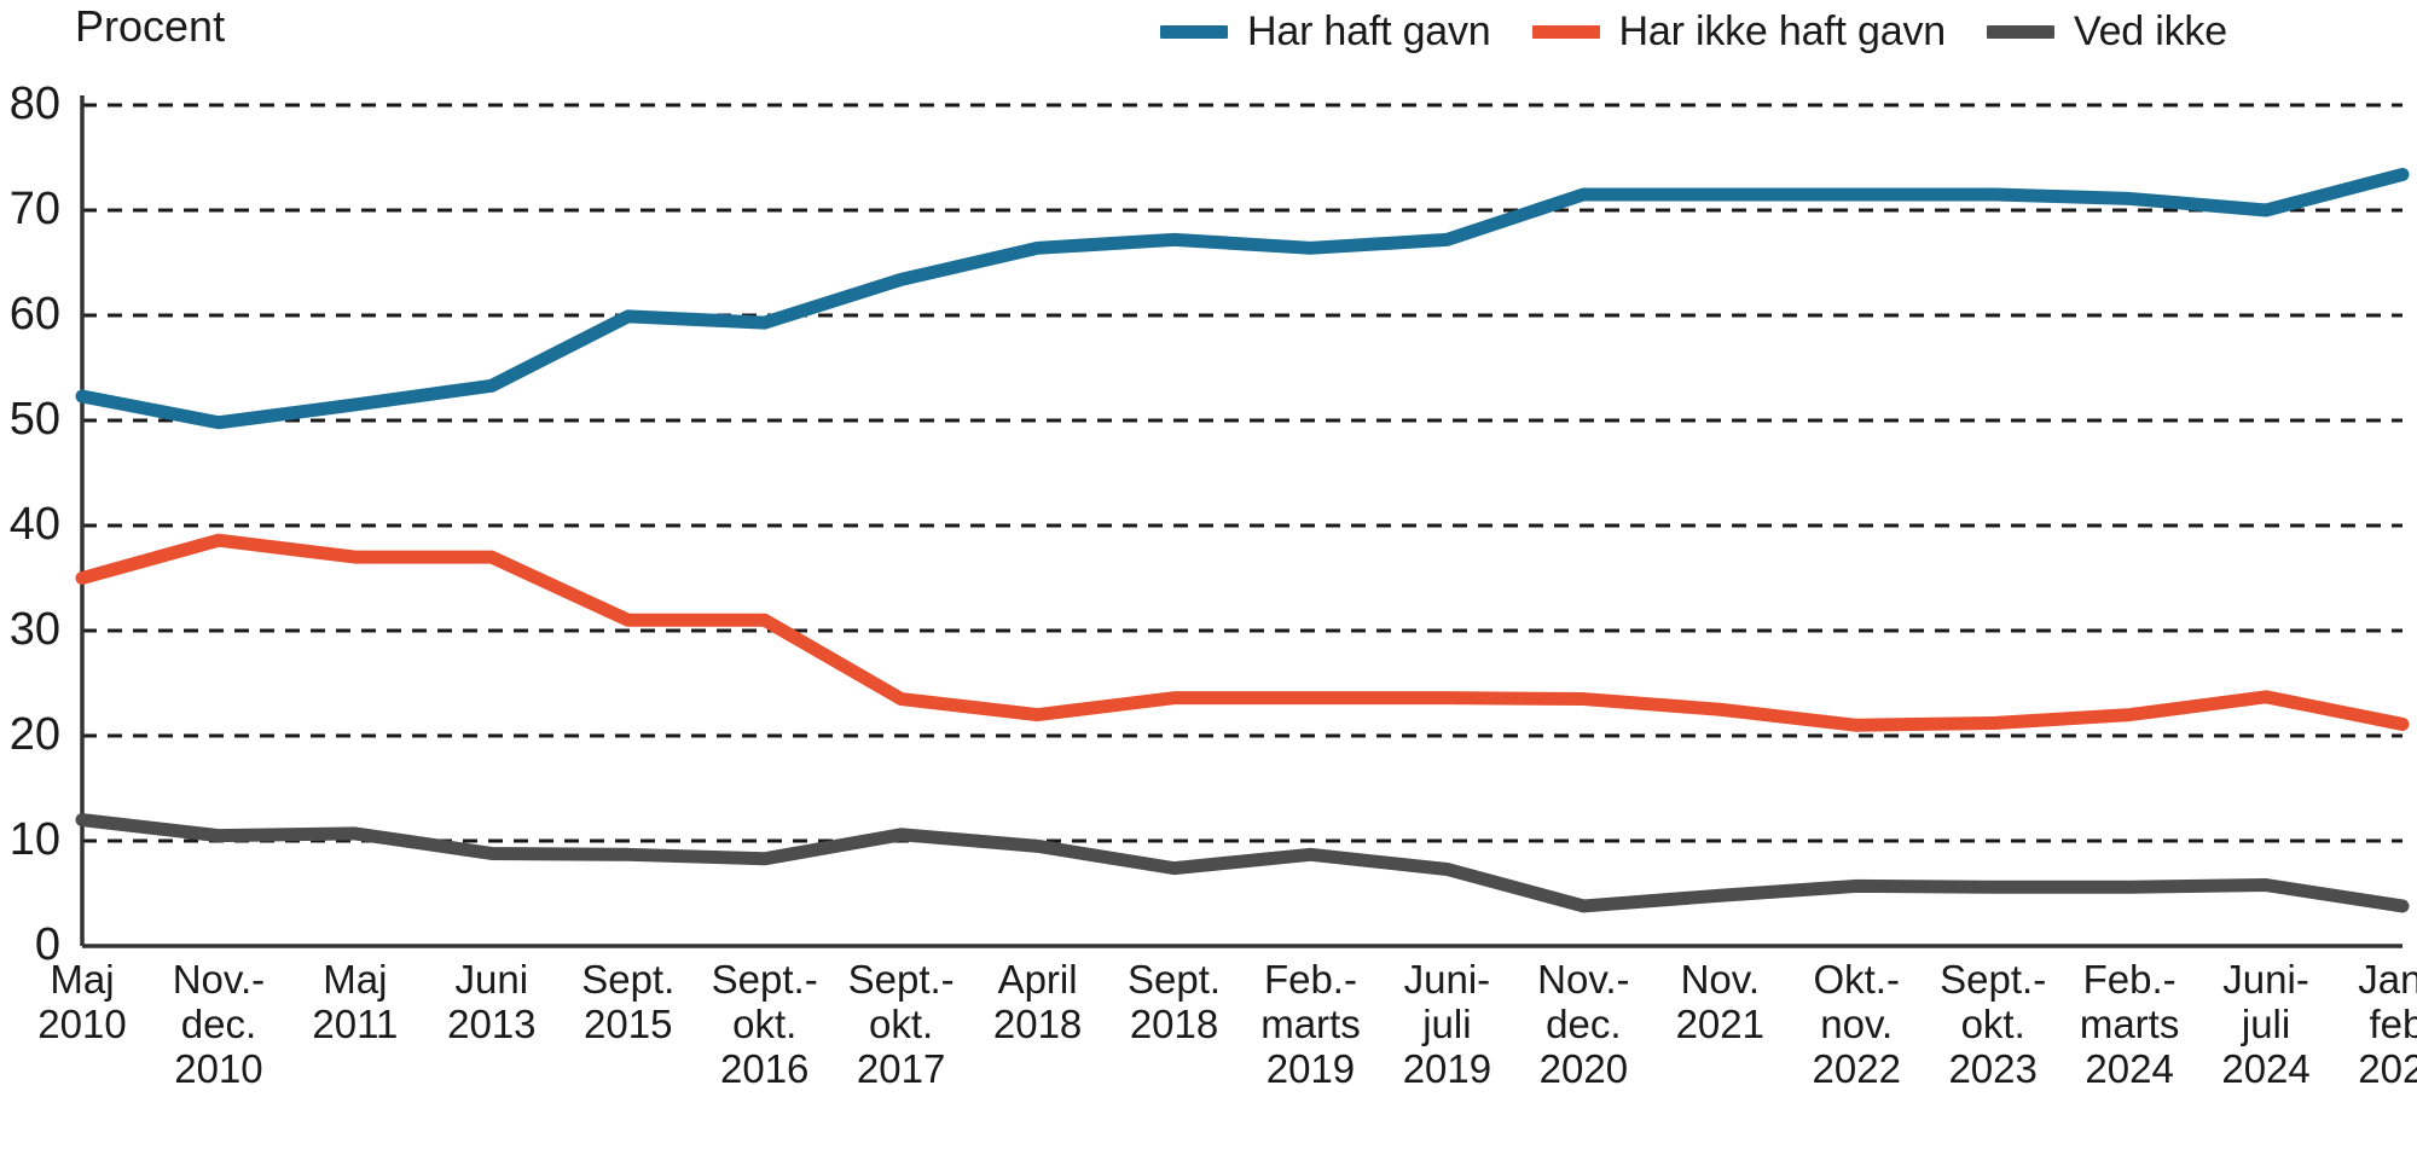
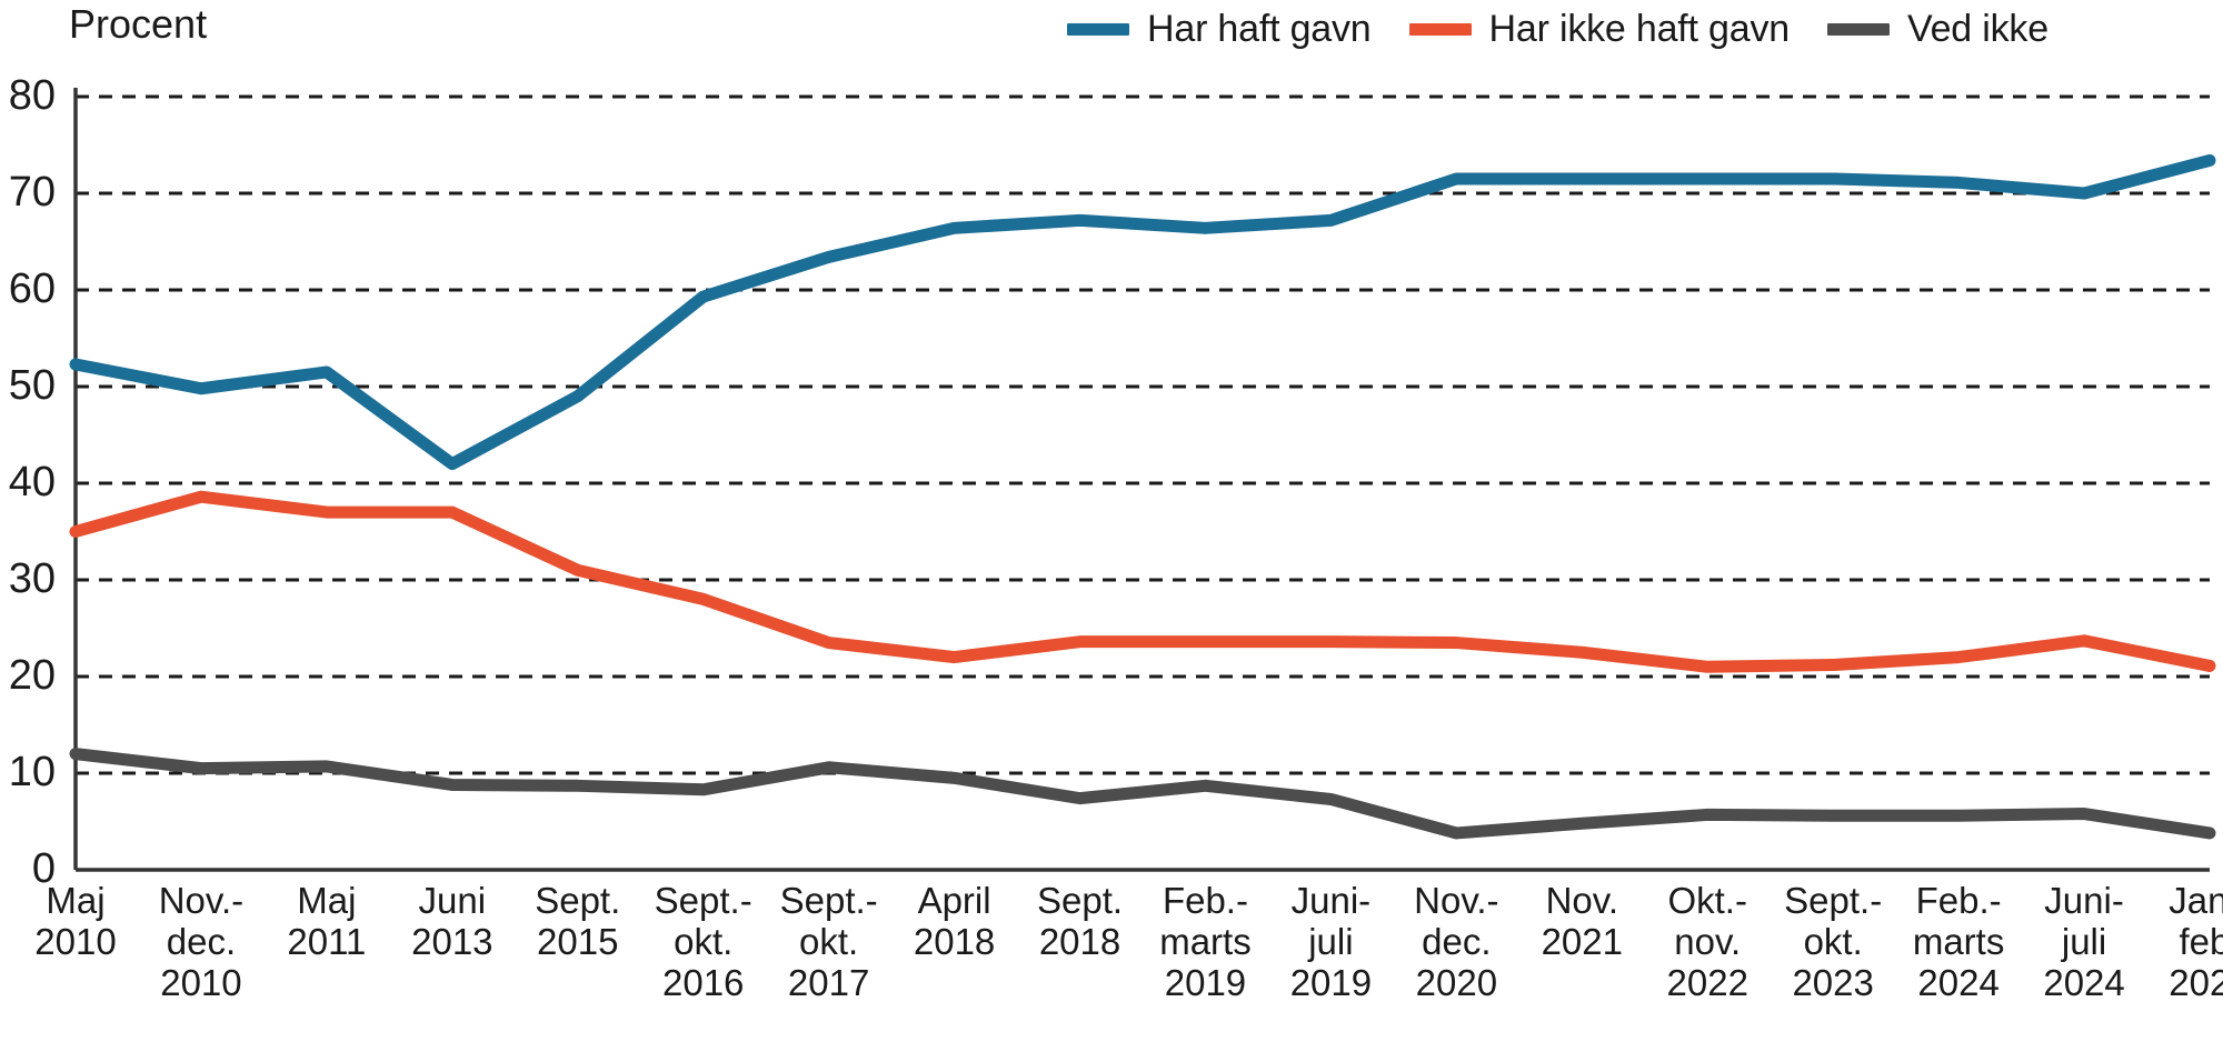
Har haft gavn/Juni 2013: 53 -> 42
Har haft gavn/Sept. 2015: 60 -> 49
Har ikke haft gavn/Sept.- okt. 2016: 31 -> 28
